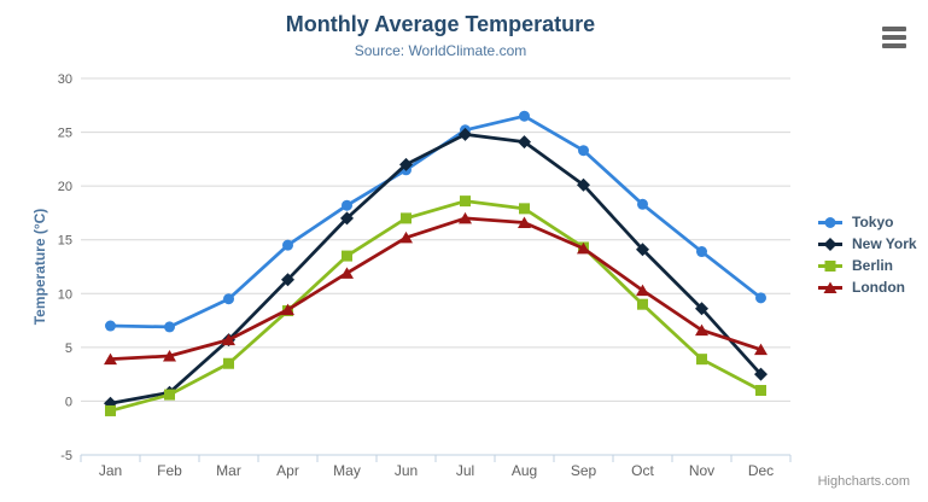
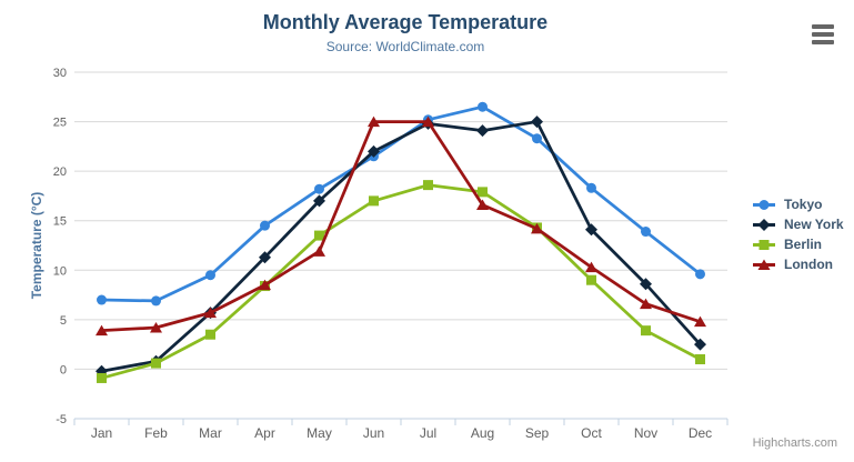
London/Jun: 15 -> 25
London/Jul: 17 -> 25
New York/Sep: 20 -> 25
